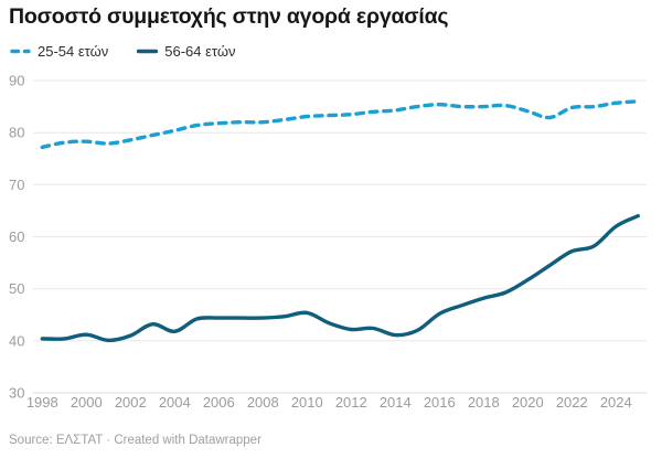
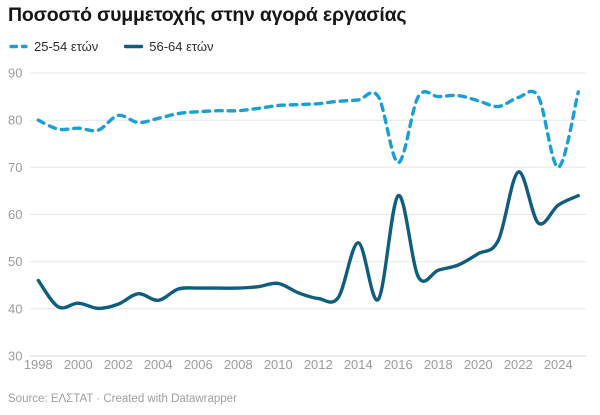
25-54 ετών/1998: 77 -> 80
56-64 ετών/1998: 40 -> 46
25-54 ετών/2002: 79 -> 81
56-64 ετών/2014: 41 -> 54
25-54 ετών/2016: 85 -> 71
56-64 ετών/2016: 45 -> 64
56-64 ετών/2022: 57 -> 69
25-54 ετών/2024: 86 -> 70
